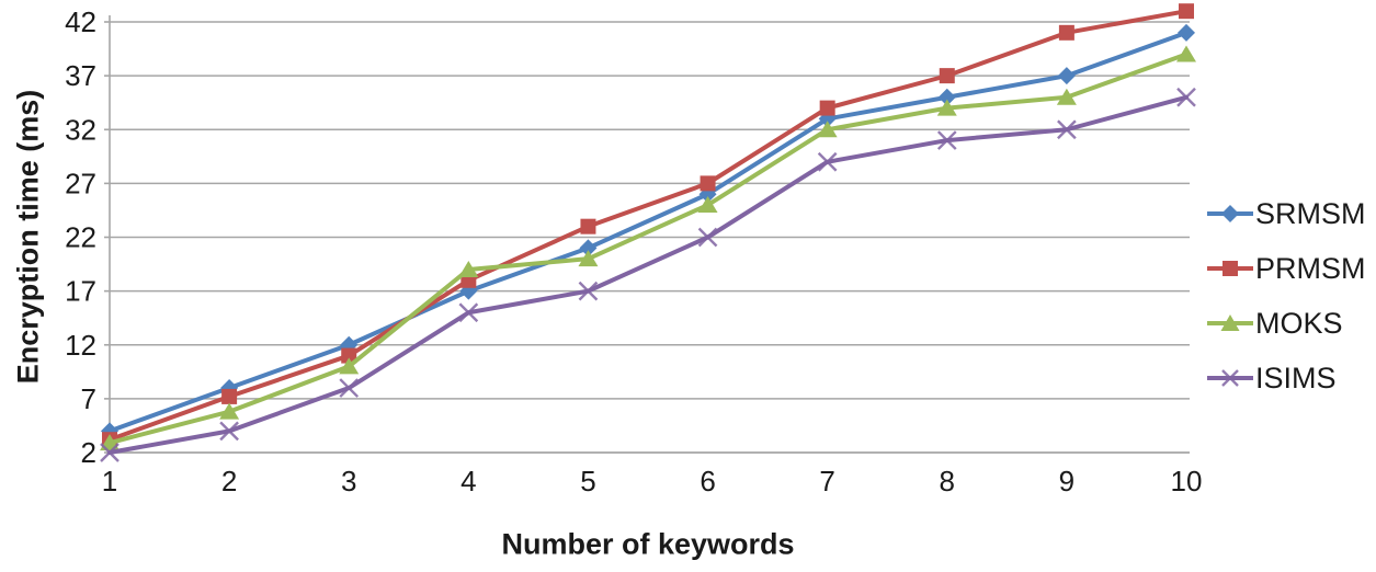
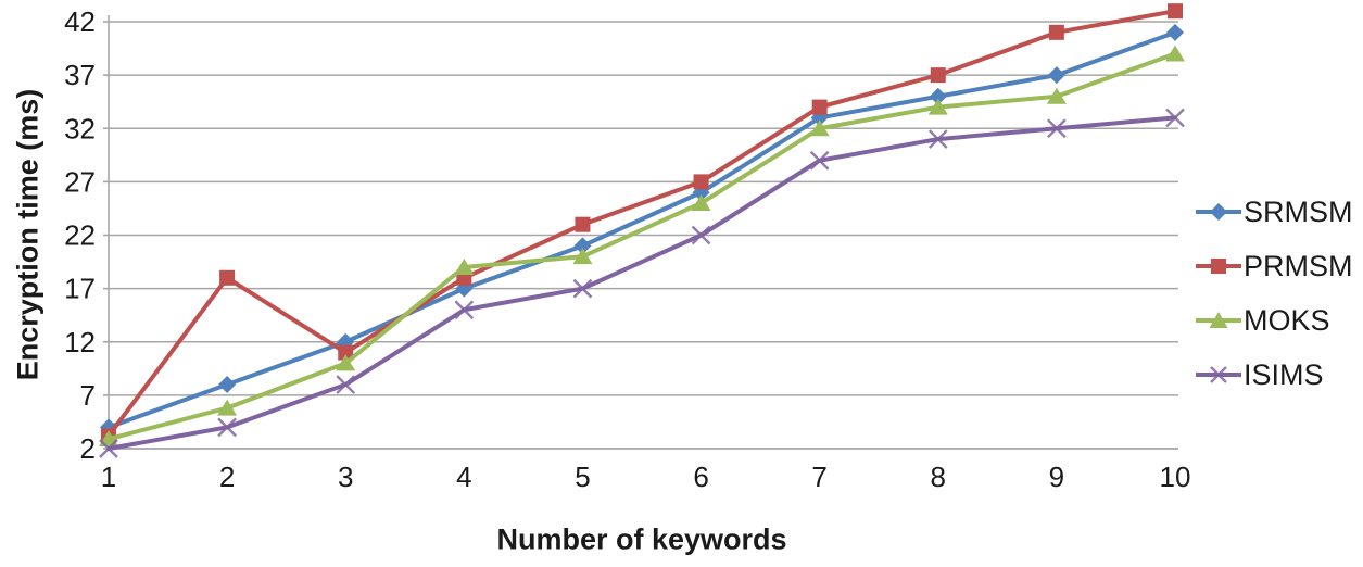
PRMSM/2: 7 -> 18
ISIMS/10: 35 -> 33
